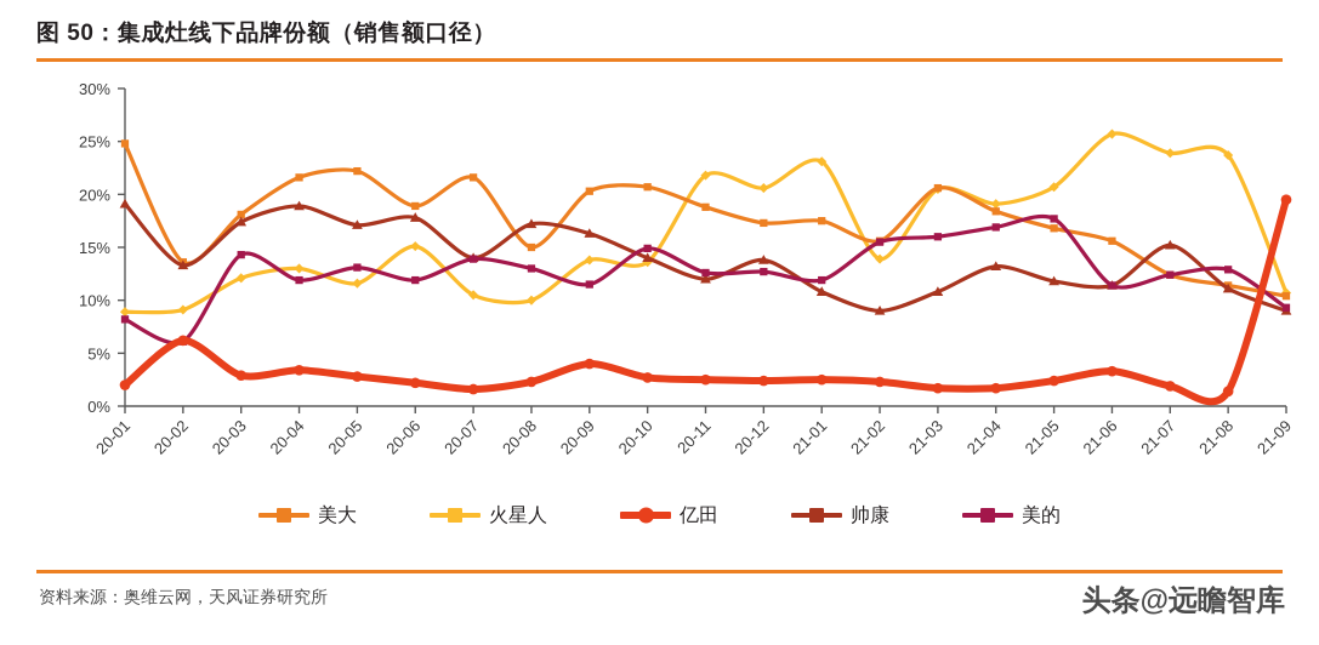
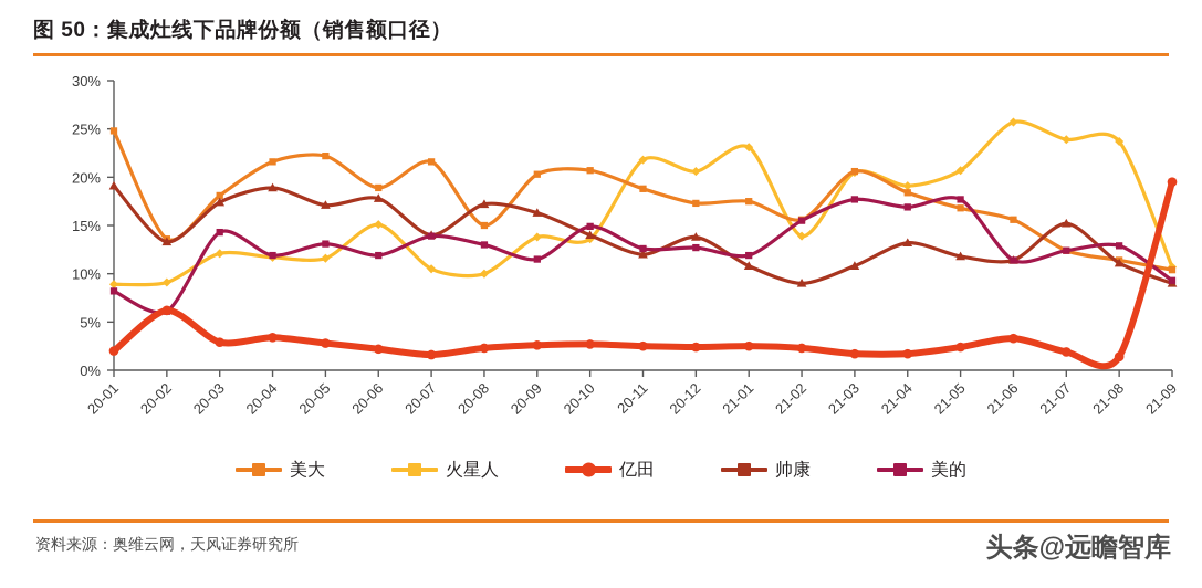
火星人/20-04: 13% -> 12%
亿田/20-09: 4% -> 3%
美的/21-03: 16% -> 18%
